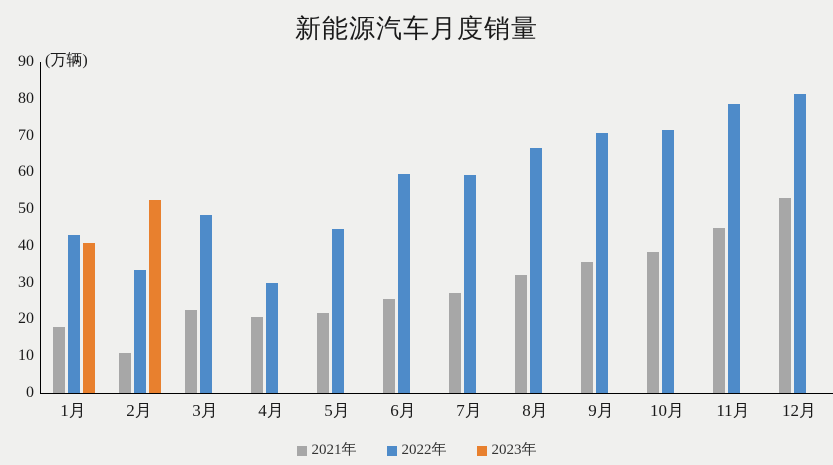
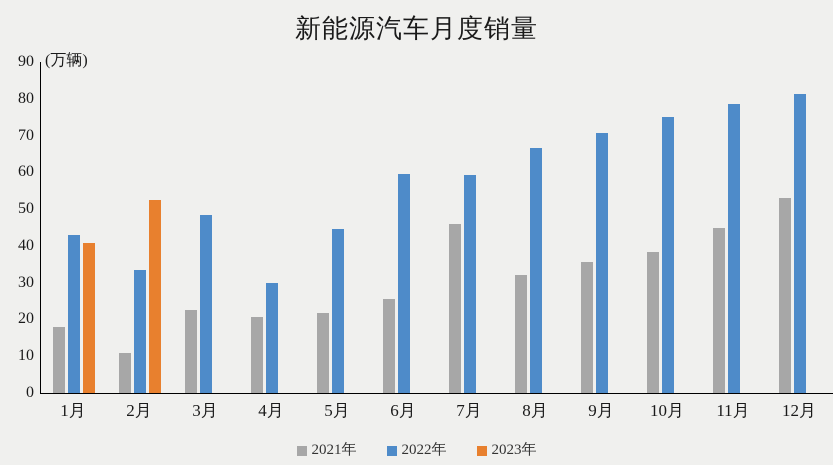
2021年/7月: 27 -> 46
2022年/10月: 71 -> 75
